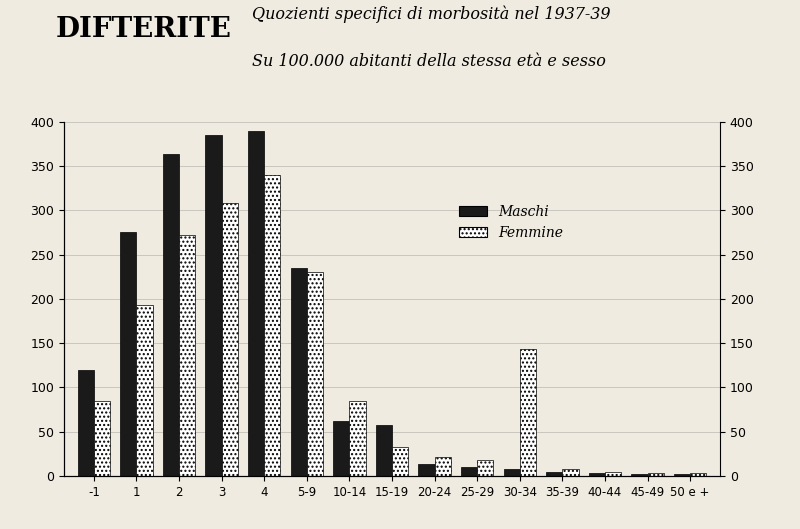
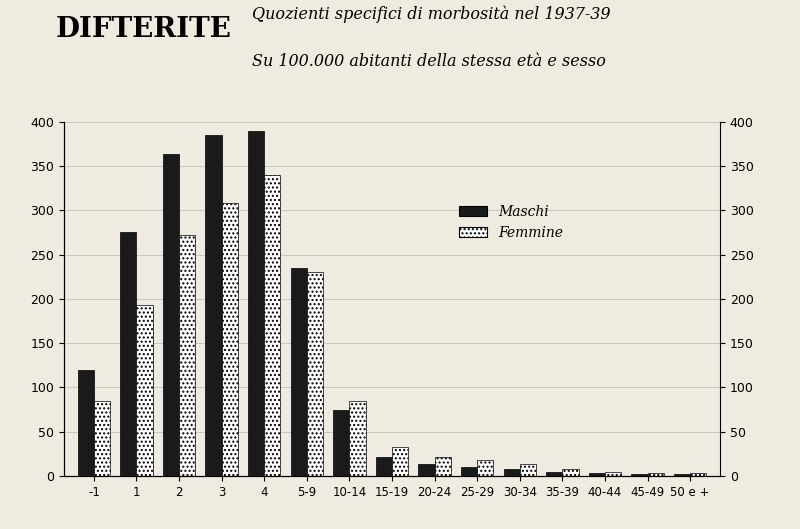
Maschi/10-14: 62 -> 75
Maschi/15-19: 58 -> 22
Femmine/30-34: 144 -> 14
